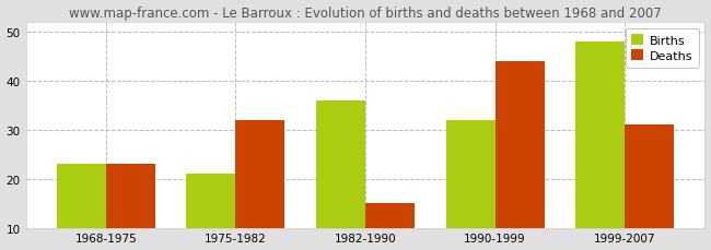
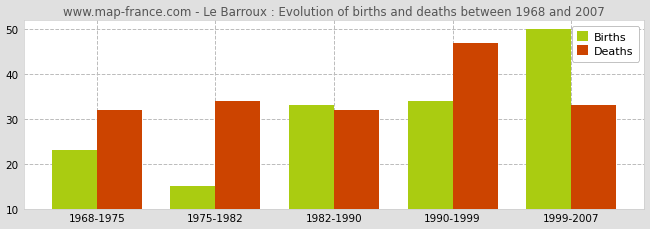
Deaths/1968-1975: 23 -> 32
Births/1975-1982: 21 -> 15
Deaths/1975-1982: 32 -> 34
Births/1982-1990: 36 -> 33
Deaths/1982-1990: 15 -> 32
Births/1990-1999: 32 -> 34
Deaths/1990-1999: 44 -> 47
Births/1999-2007: 48 -> 50
Deaths/1999-2007: 31 -> 33
